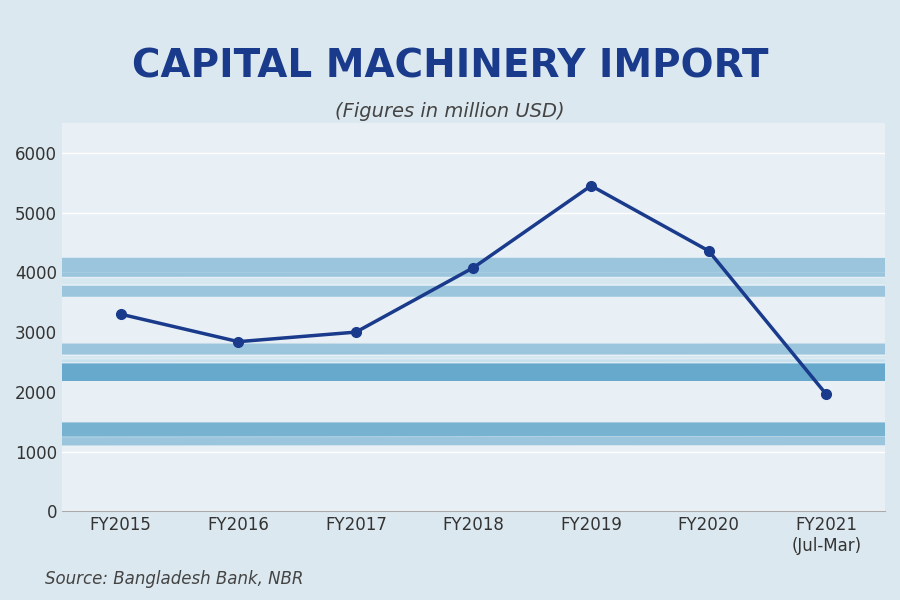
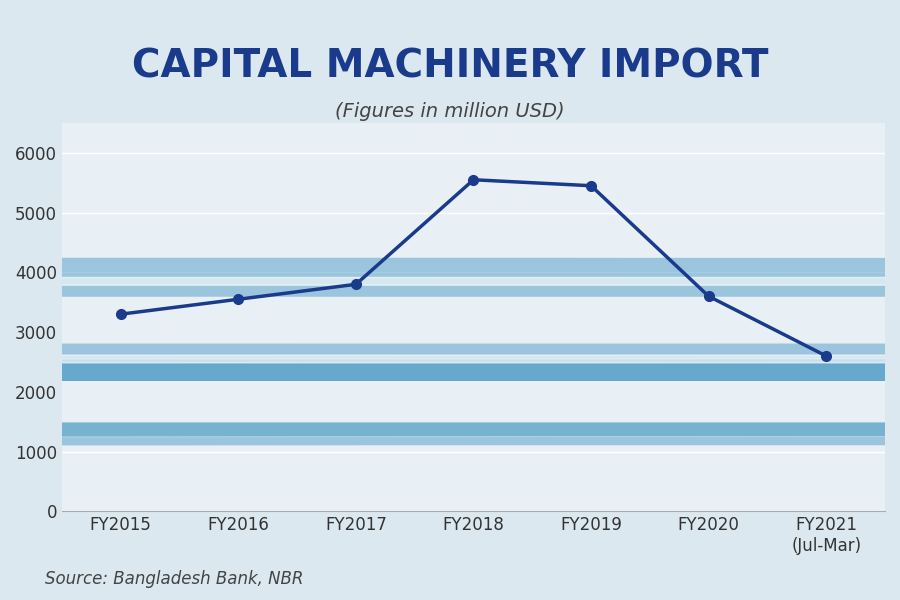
FY2016: 2840 -> 3550
FY2017: 3000 -> 3800
FY2018: 4080 -> 5550
FY2020: 4360 -> 3600
FY2021 (Jul-Mar): 1960 -> 2600
